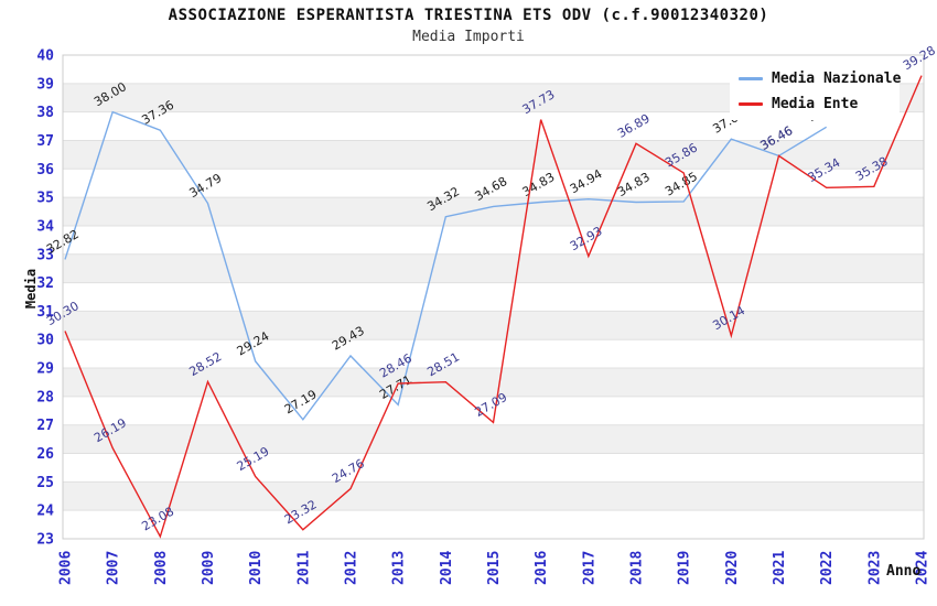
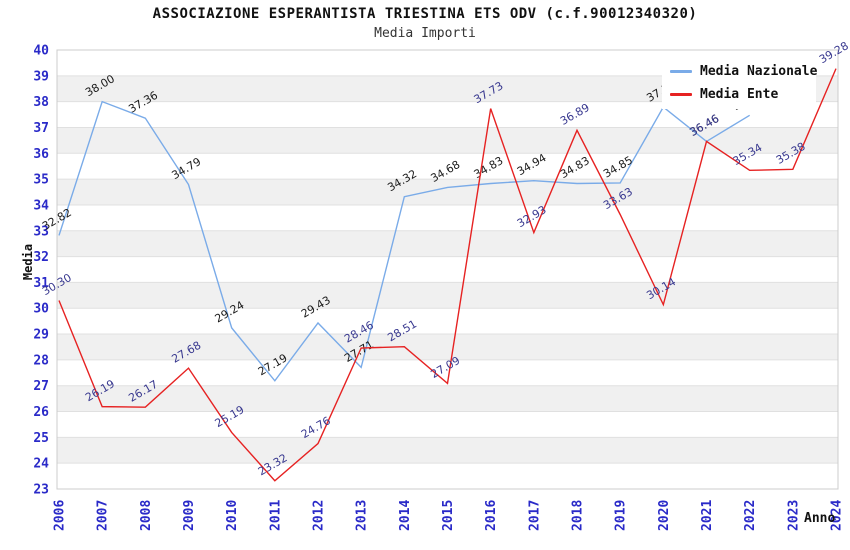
Media Ente/2008: 23.08 -> 26.17
Media Ente/2009: 28.52 -> 27.68
Media Ente/2019: 35.86 -> 33.63
Media Nazionale/2020: 37.05 -> 37.79
